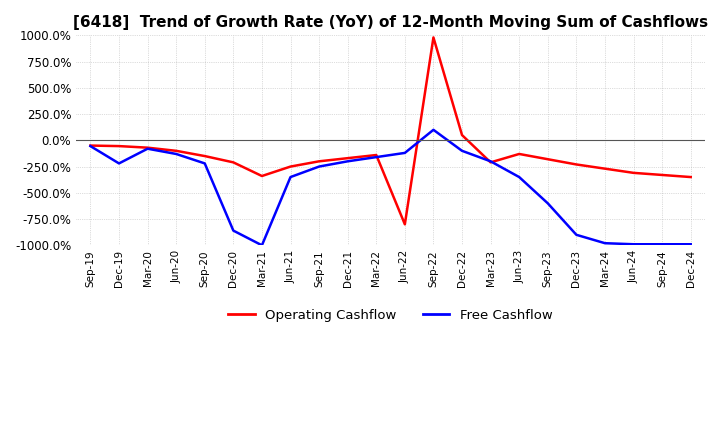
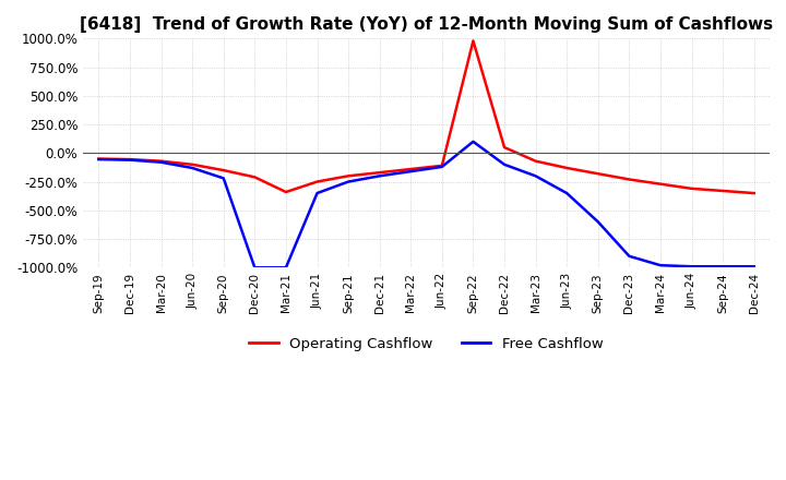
Free Cashflow/Dec-19: -220% -> -60%
Free Cashflow/Dec-20: -860% -> -1000%
Operating Cashflow/Jun-22: -800% -> -110%
Operating Cashflow/Mar-23: -210% -> -70%
